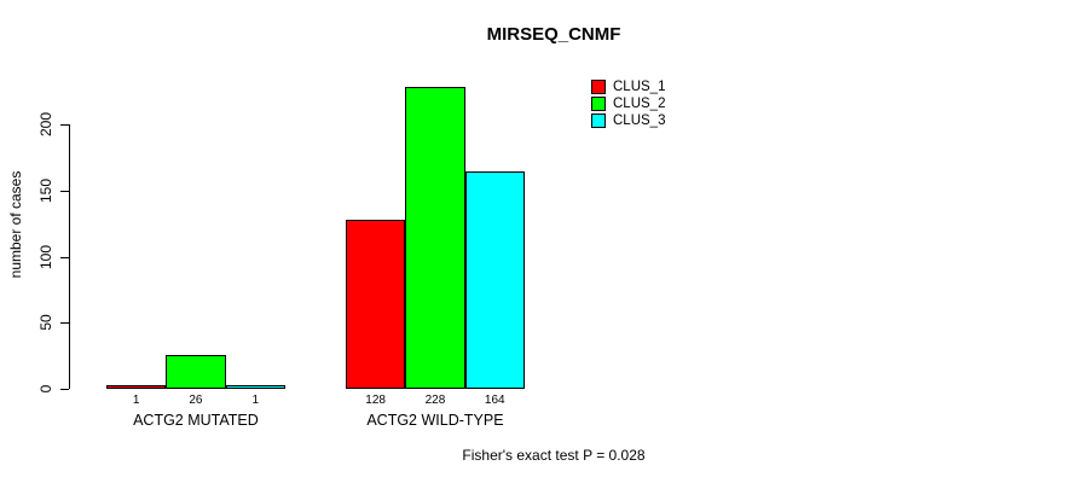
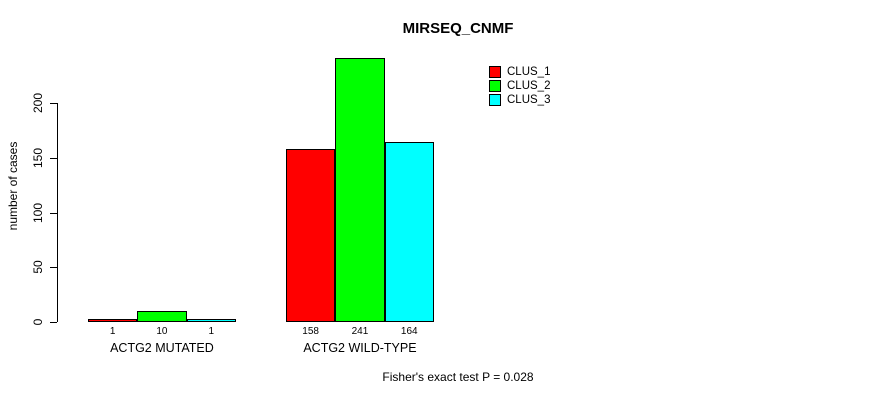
CLUS_2/ACTG2 MUTATED: 26 -> 10
CLUS_1/ACTG2 WILD-TYPE: 128 -> 158
CLUS_2/ACTG2 WILD-TYPE: 228 -> 241
